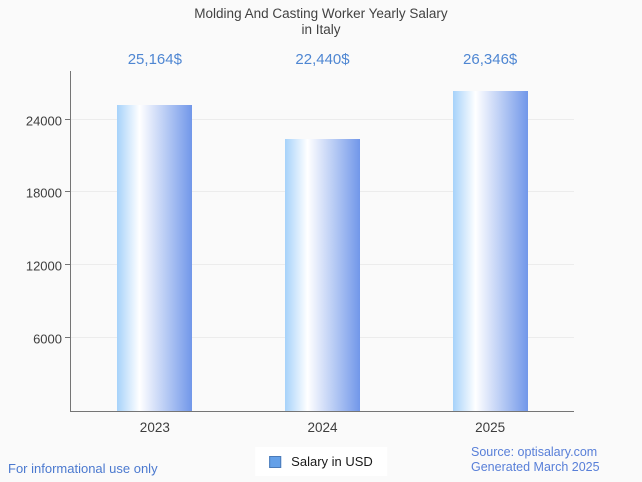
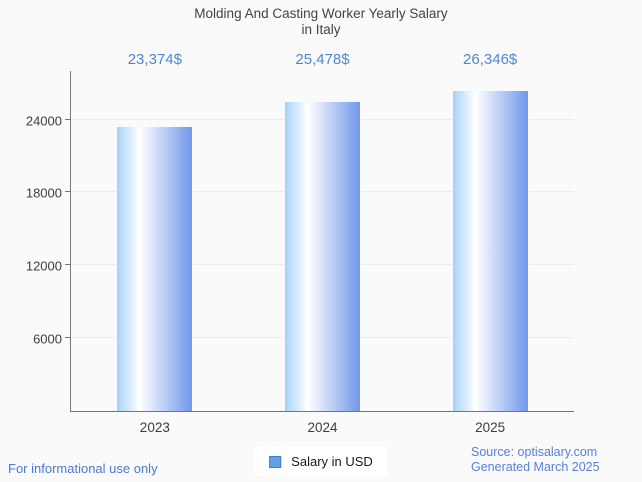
2023: 25,164 -> 23,374
2024: 22,440 -> 25,478
